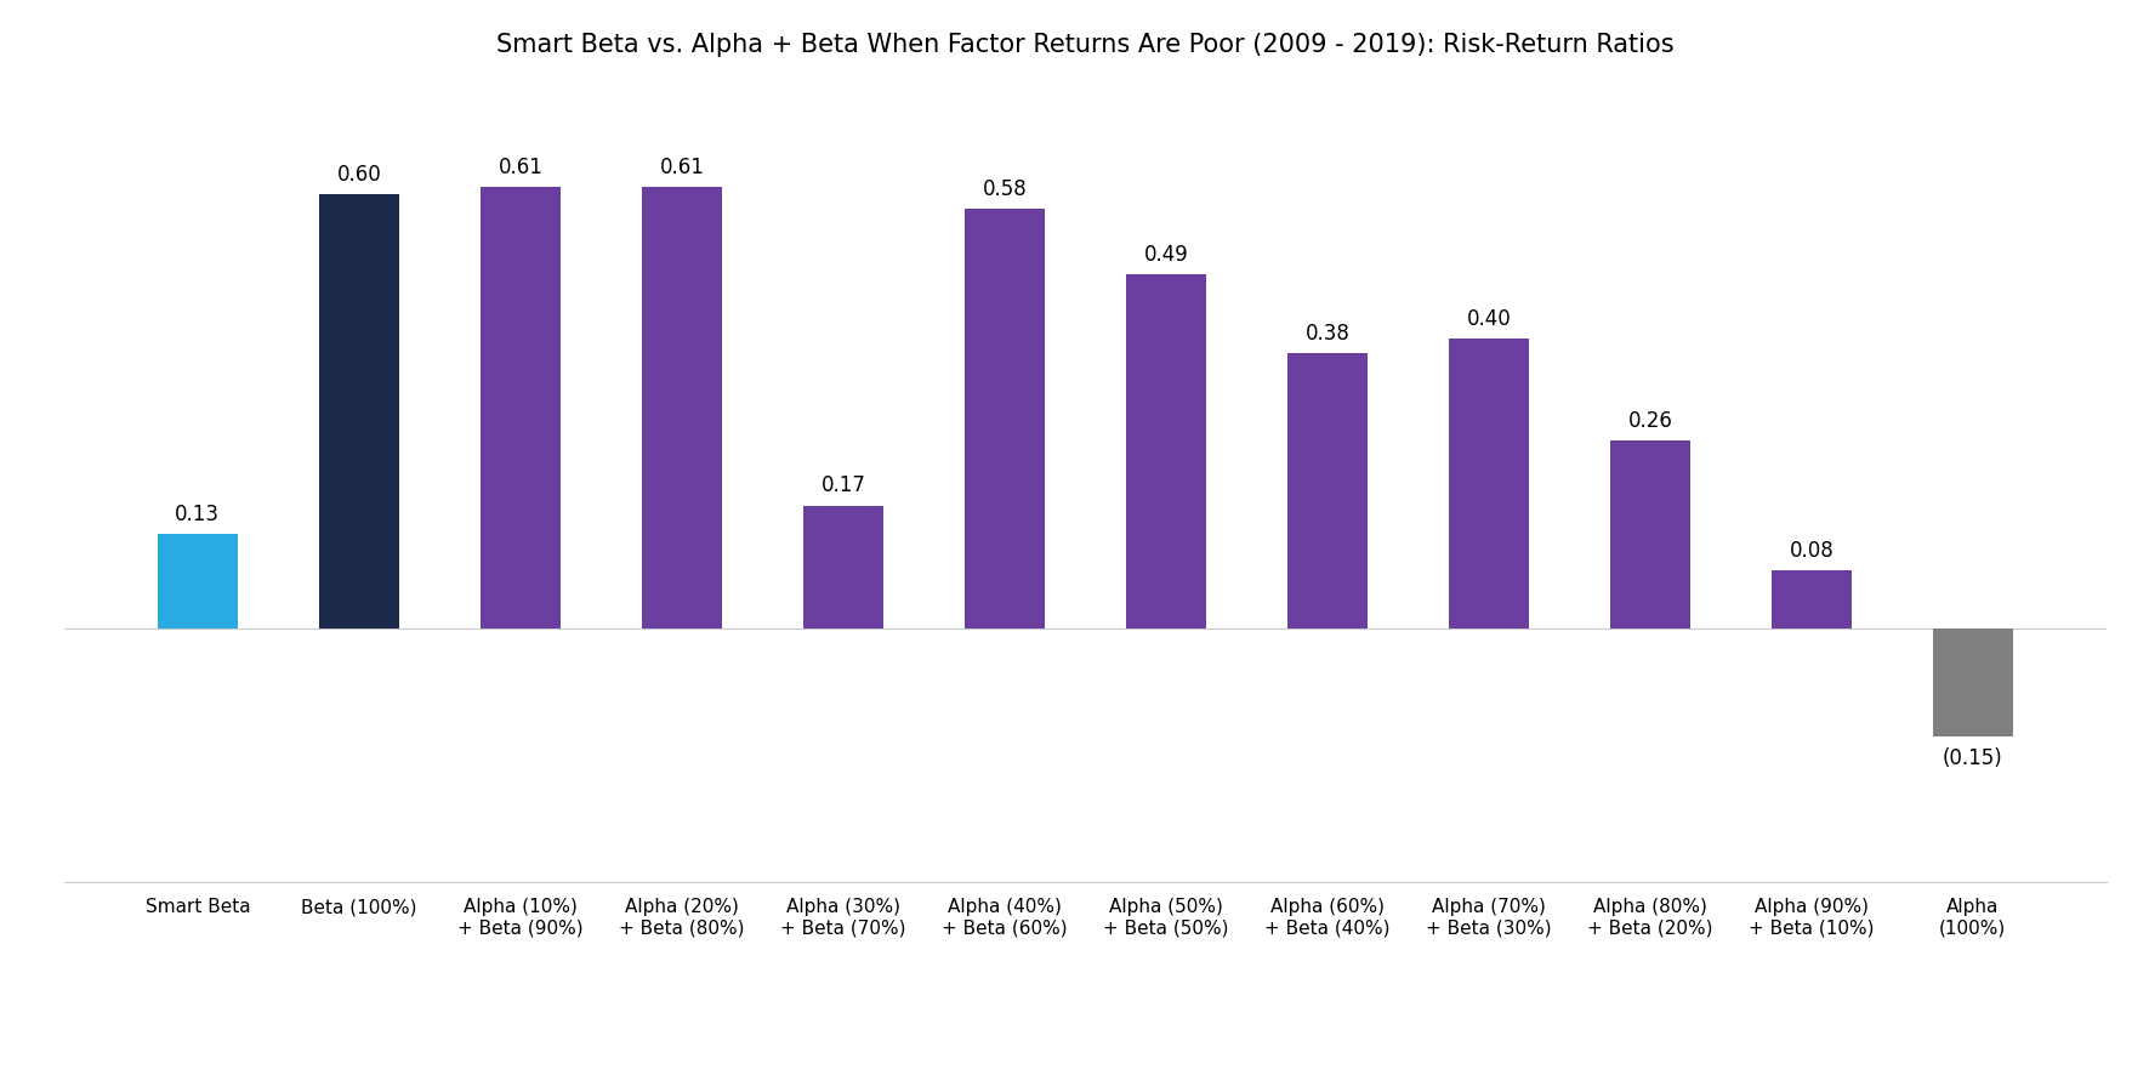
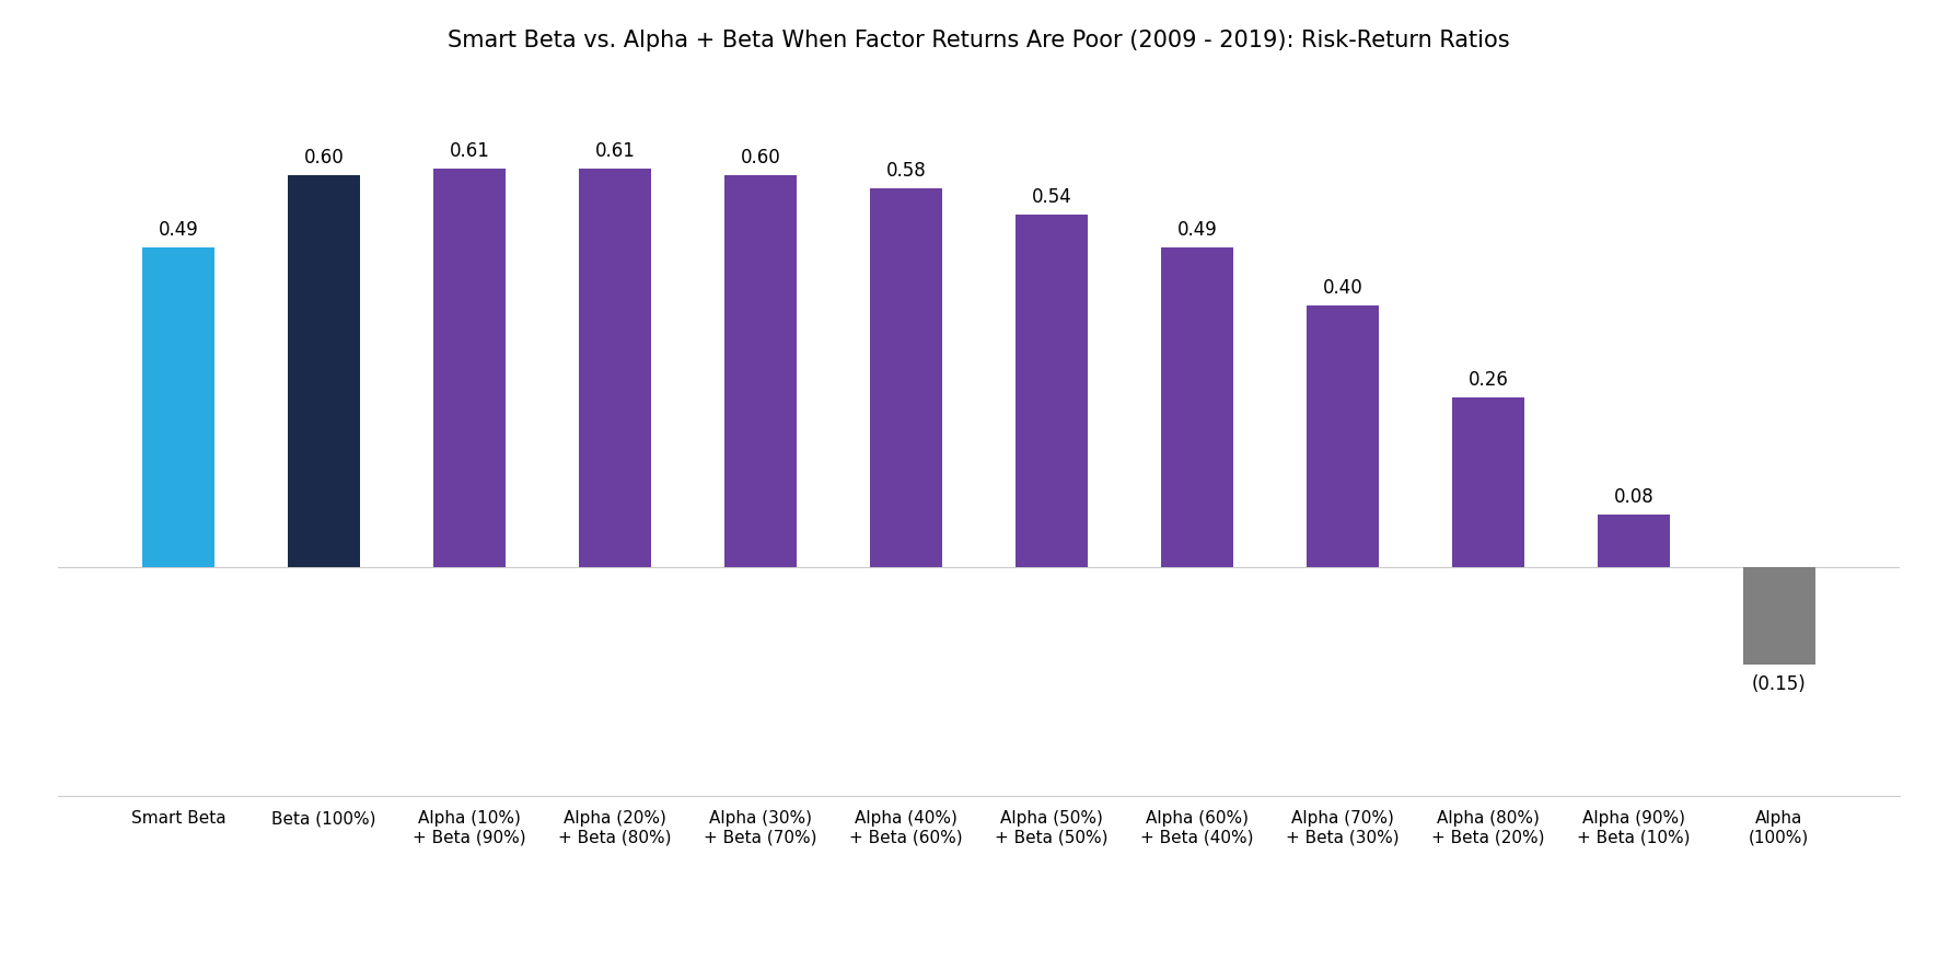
Smart Beta: 0.13 -> 0.49
Alpha (30%) + Beta (70%): 0.17 -> 0.60
Alpha (50%) + Beta (50%): 0.49 -> 0.54
Alpha (60%) + Beta (40%): 0.38 -> 0.49
